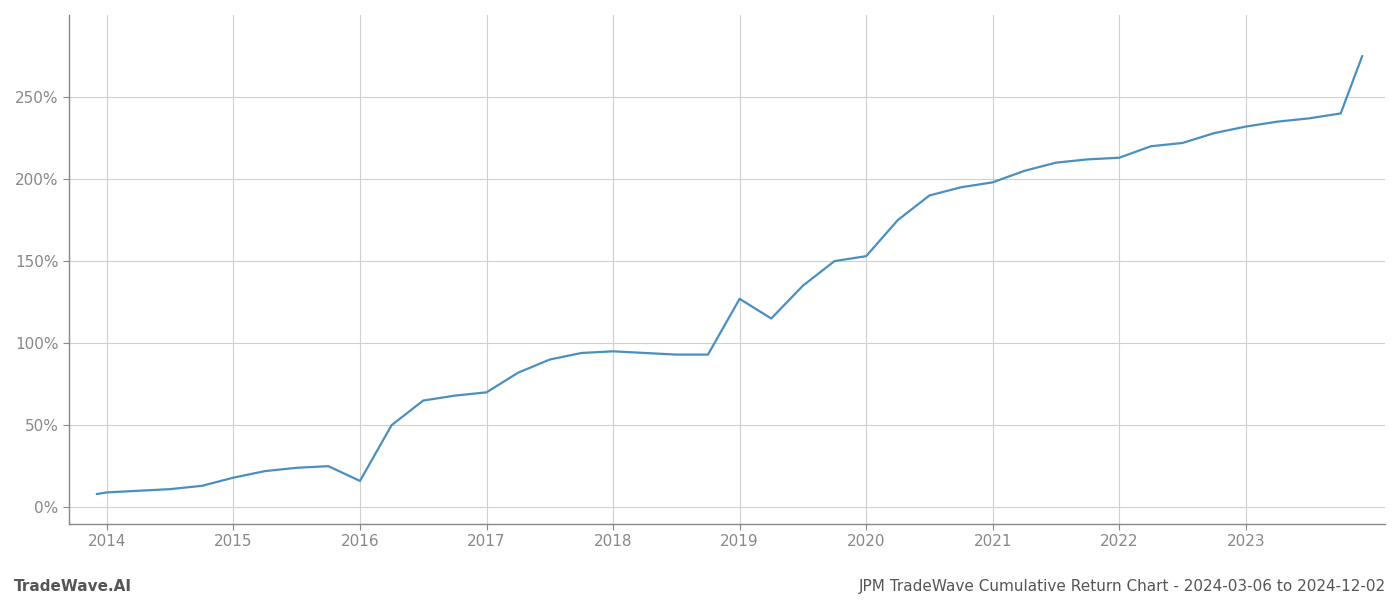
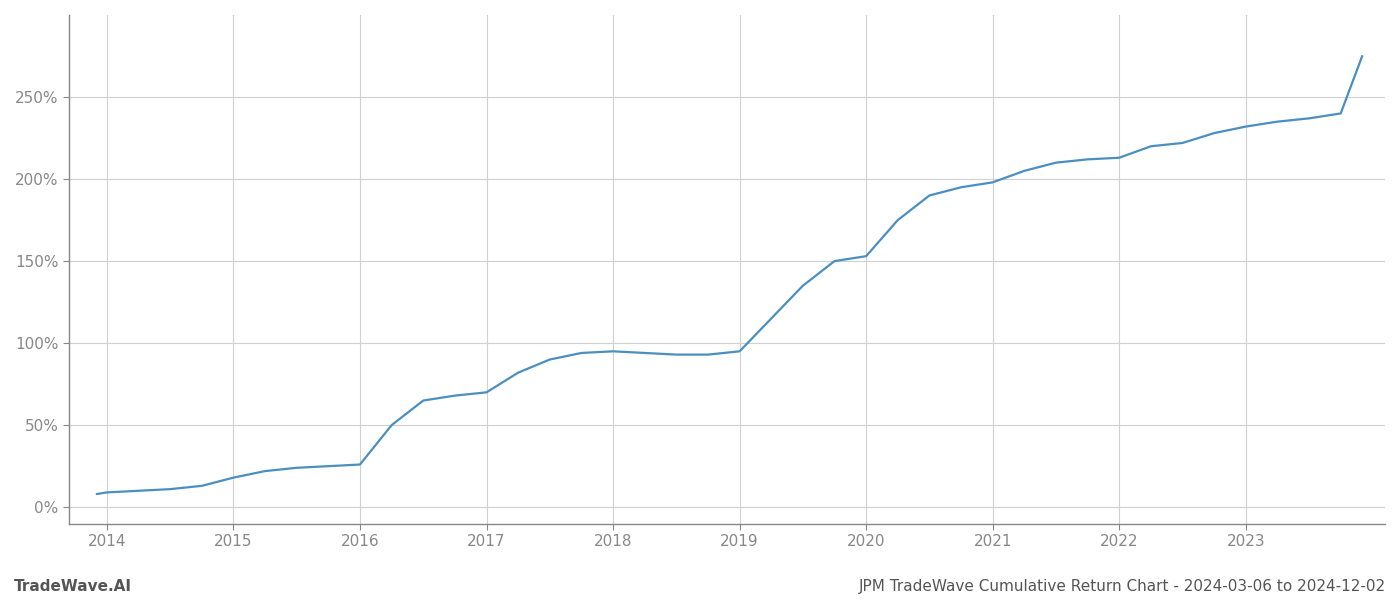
2016: 16% -> 26%
2019: 127% -> 95%
